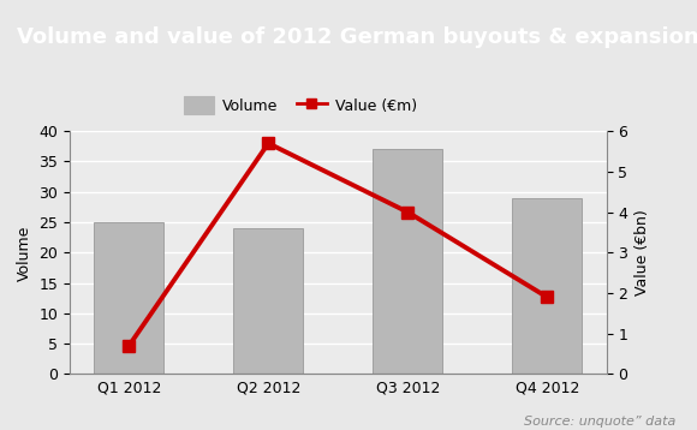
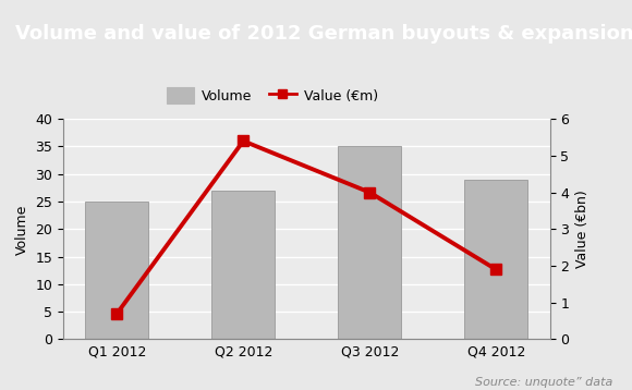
Volume/Q2 2012: 24 -> 27
Value (€m)/Q2 2012: 5.7 -> 5.4
Volume/Q3 2012: 37 -> 35
